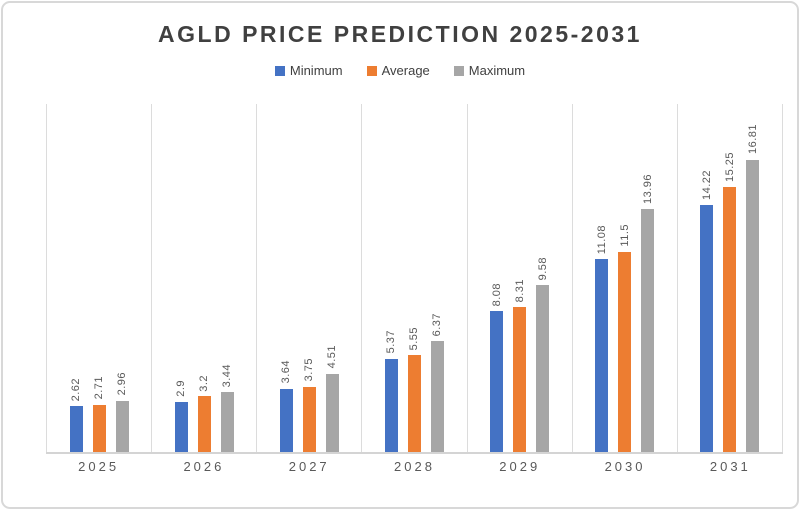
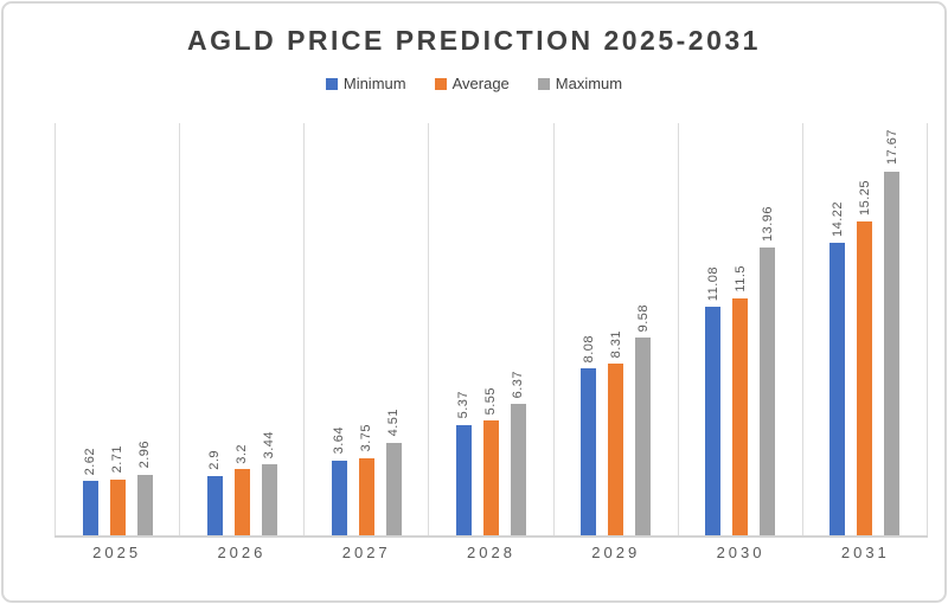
Maximum/2031: 16.81 -> 17.67
